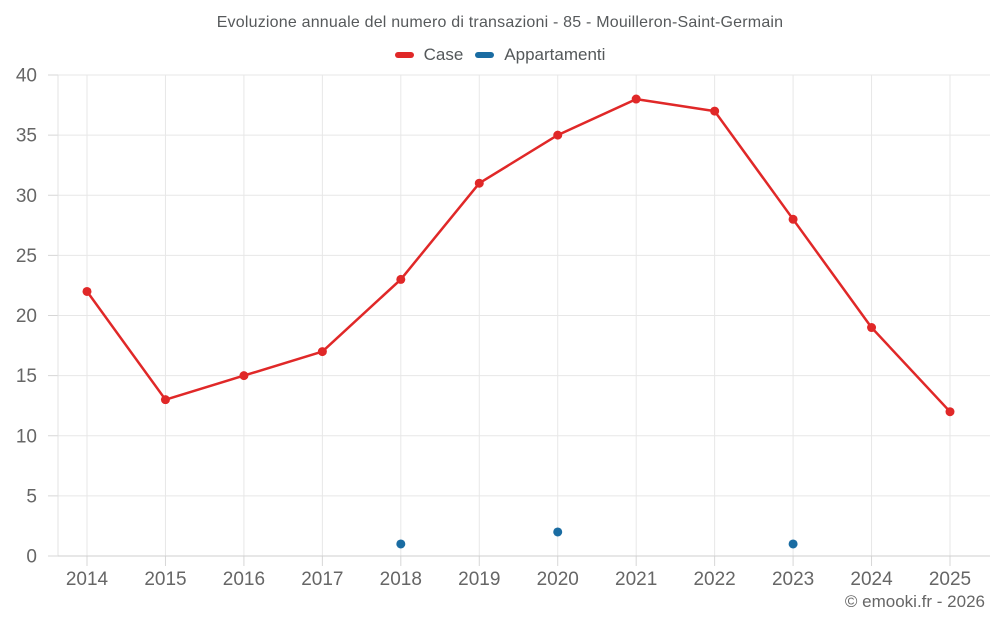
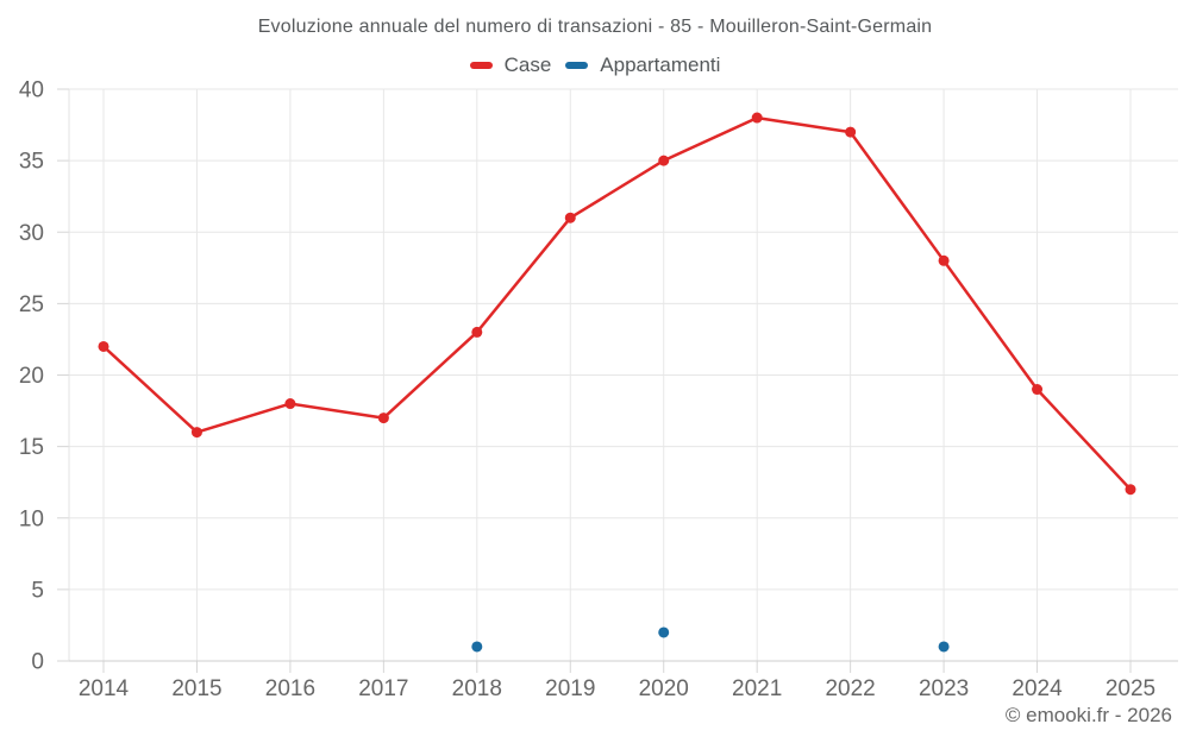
Case/2015: 13 -> 16
Case/2016: 15 -> 18
